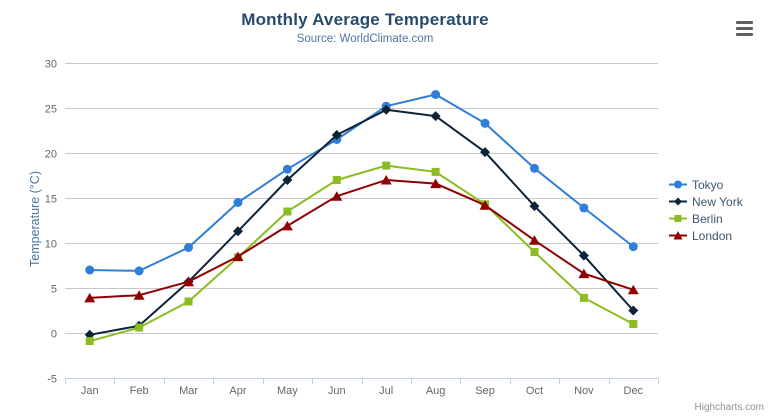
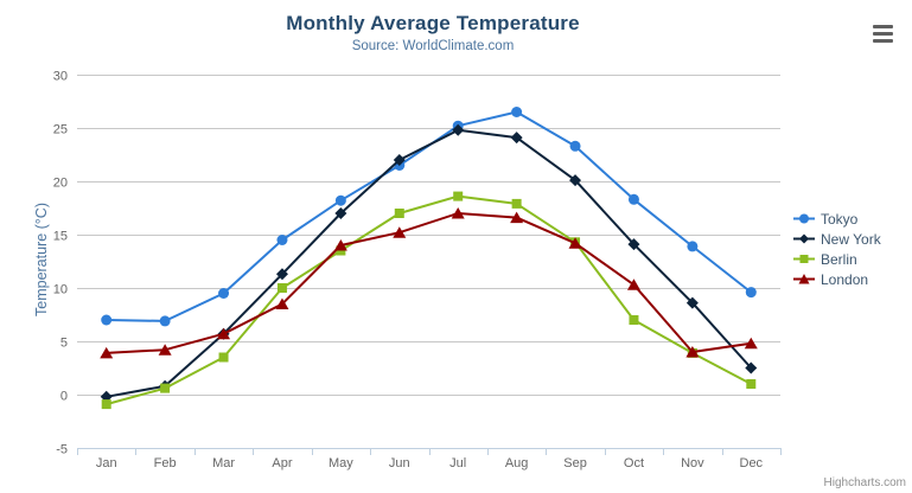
Berlin/Apr: 8 -> 10
London/May: 12 -> 14
Berlin/Oct: 9 -> 7
London/Nov: 7 -> 4
